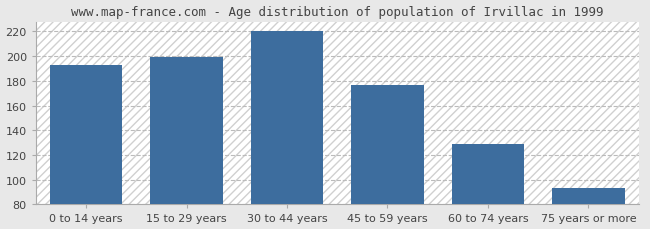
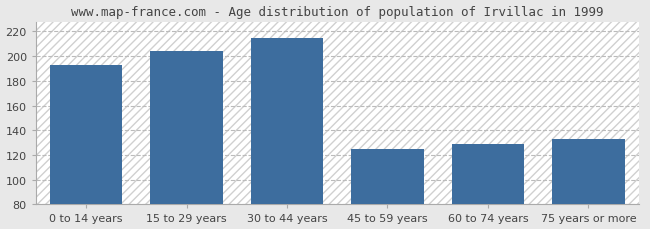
15 to 29 years: 199 -> 204
30 to 44 years: 220 -> 215
45 to 59 years: 177 -> 125
75 years or more: 93 -> 133
